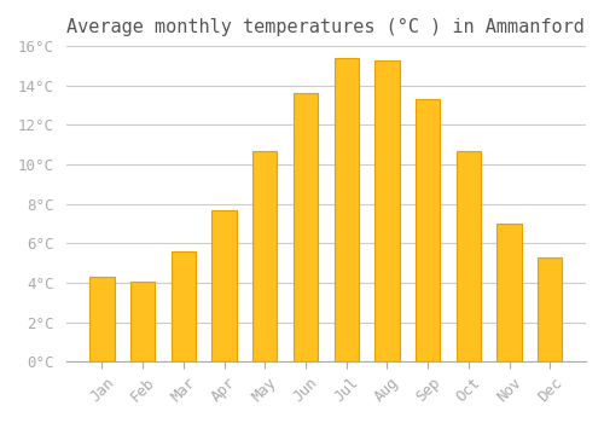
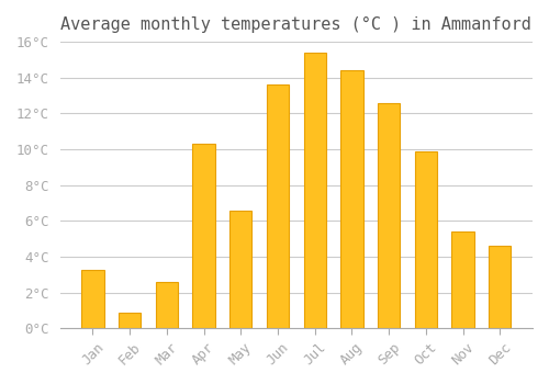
Jan: 4.3°C -> 3.3°C
Feb: 4.1°C -> 0.9°C
Mar: 5.6°C -> 2.6°C
Apr: 7.7°C -> 10.3°C
May: 10.7°C -> 6.6°C
Aug: 15.3°C -> 14.4°C
Sep: 13.3°C -> 12.6°C
Oct: 10.7°C -> 9.9°C
Nov: 7.0°C -> 5.4°C
Dec: 5.3°C -> 4.6°C
